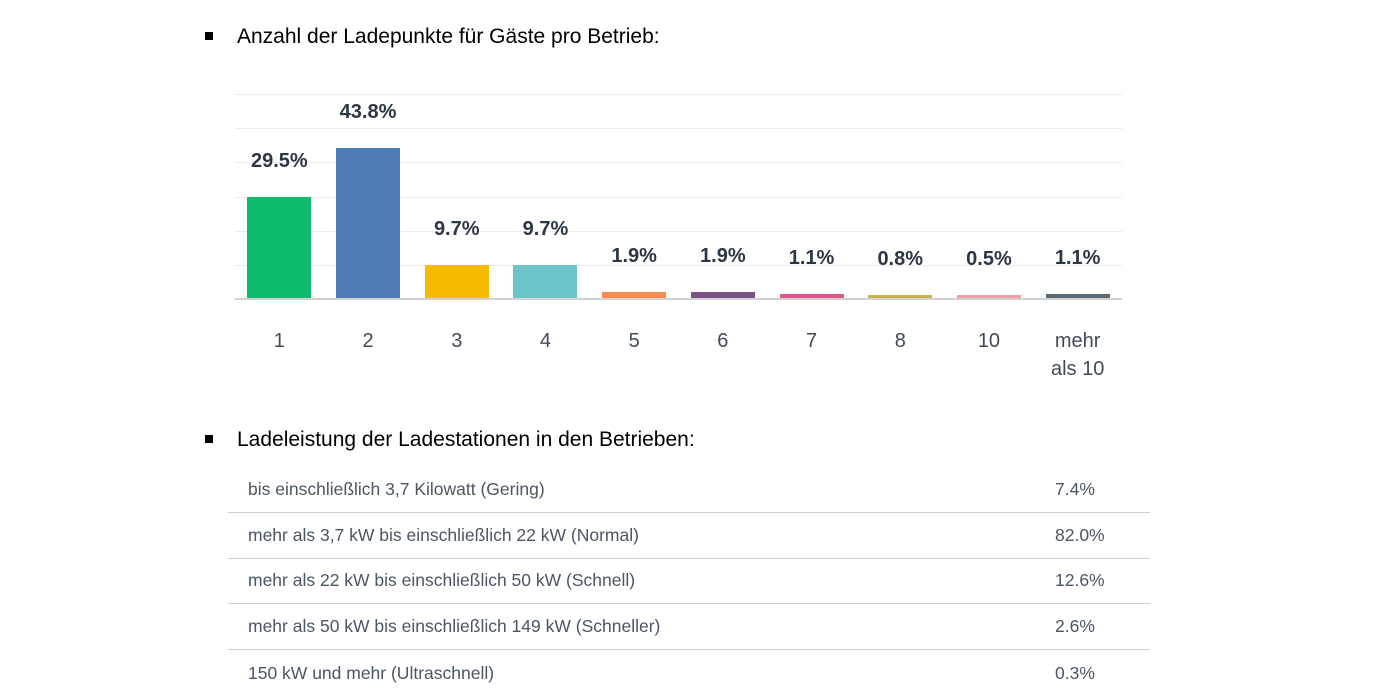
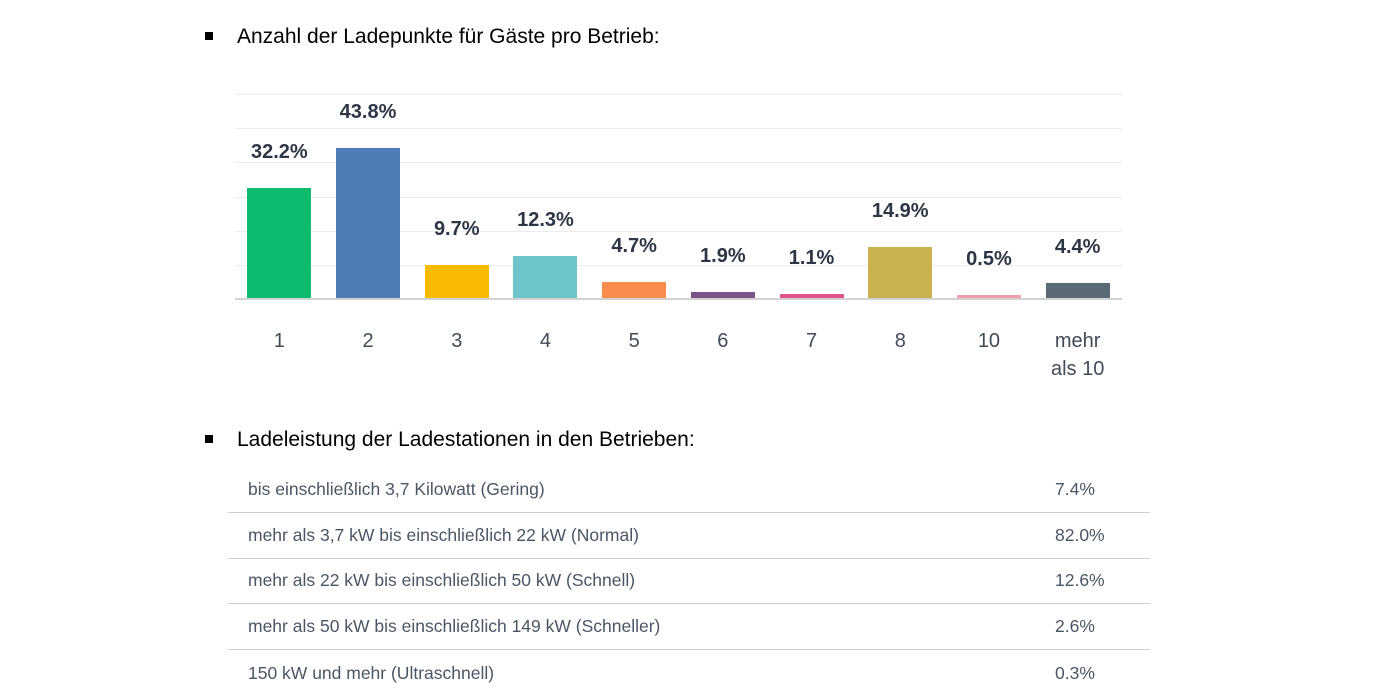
Anzahl der Ladepunkte für Gäste pro Betrieb:/1: 29.5% -> 32.2%
Anzahl der Ladepunkte für Gäste pro Betrieb:/4: 9.7% -> 12.3%
Anzahl der Ladepunkte für Gäste pro Betrieb:/5: 1.9% -> 4.7%
Anzahl der Ladepunkte für Gäste pro Betrieb:/8: 0.8% -> 14.9%
Anzahl der Ladepunkte für Gäste pro Betrieb:/mehr als 10: 1.1% -> 4.4%
